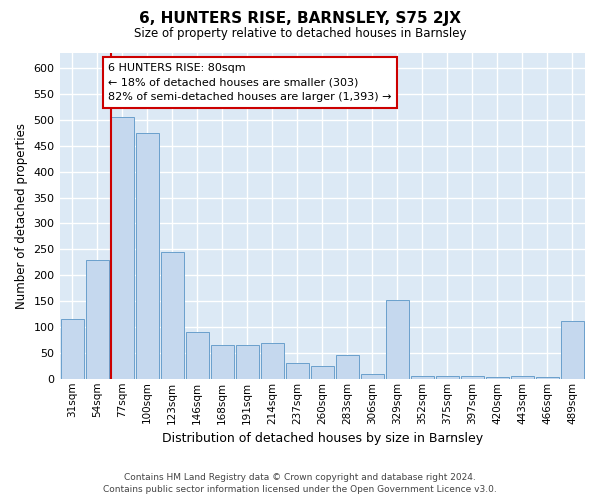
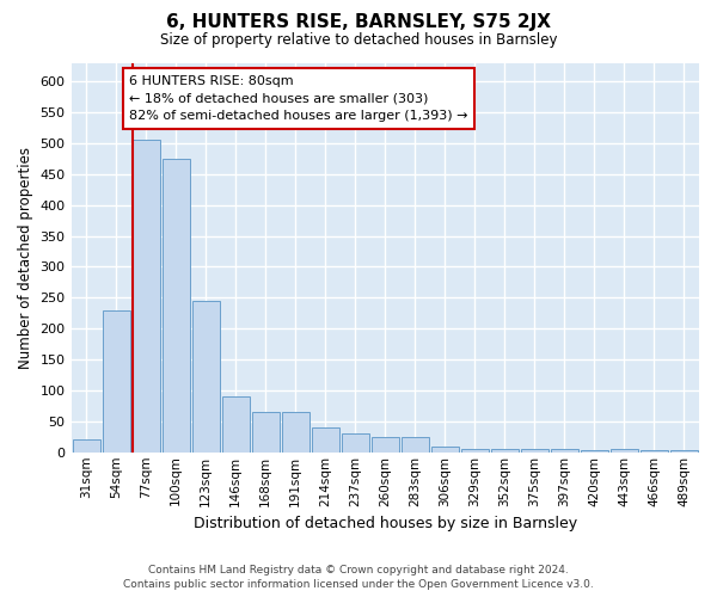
31sqm: 116 -> 20
214sqm: 70 -> 40
283sqm: 46 -> 25
329sqm: 152 -> 5
489sqm: 112 -> 3
